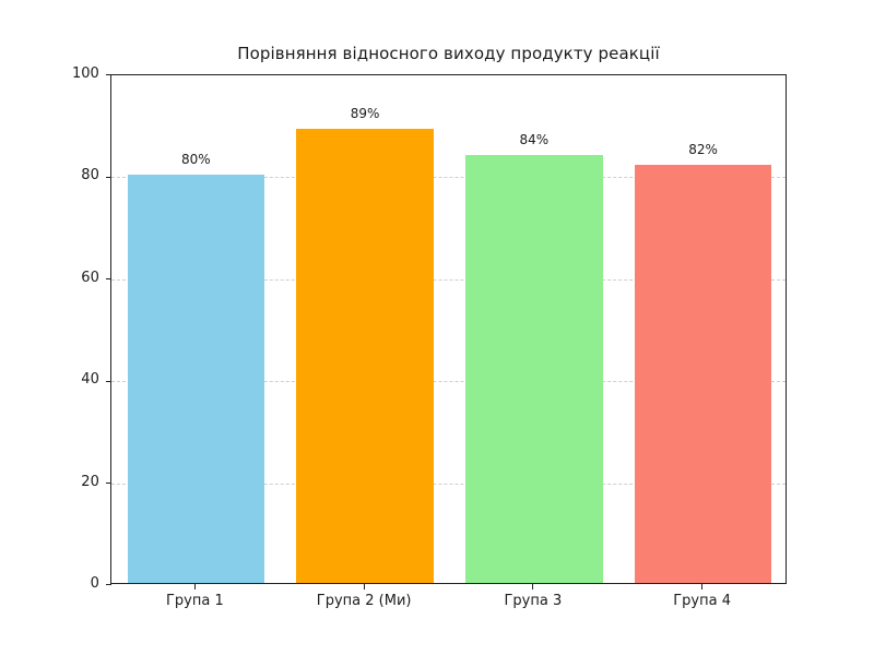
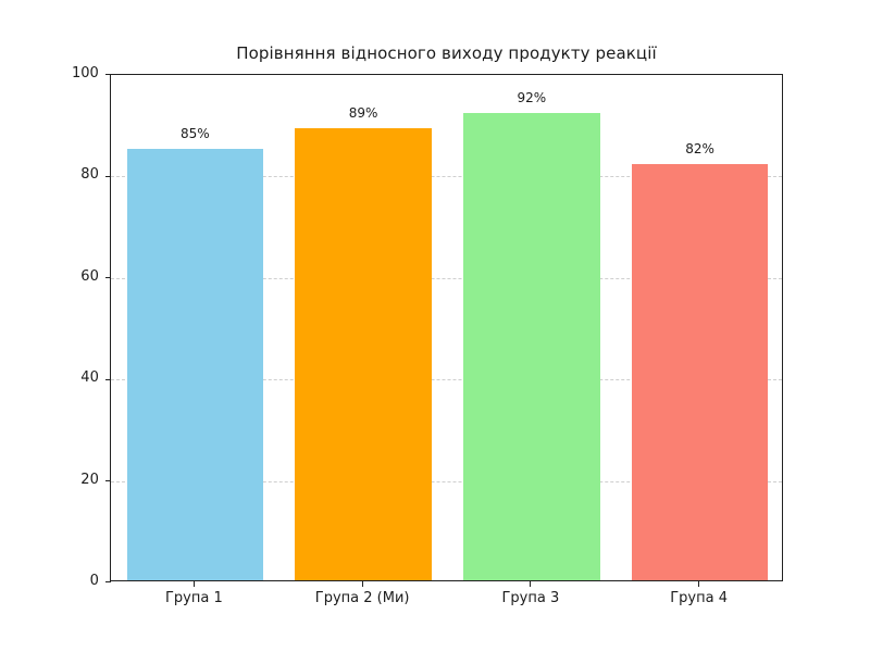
Група 1: 80% -> 85%
Група 3: 84% -> 92%
